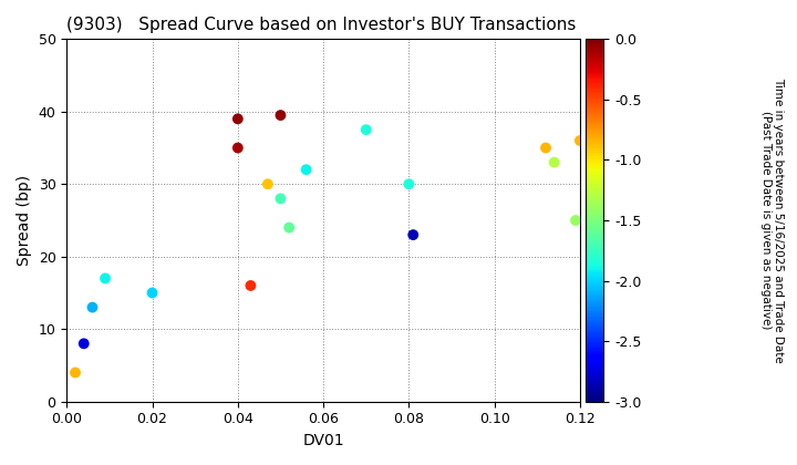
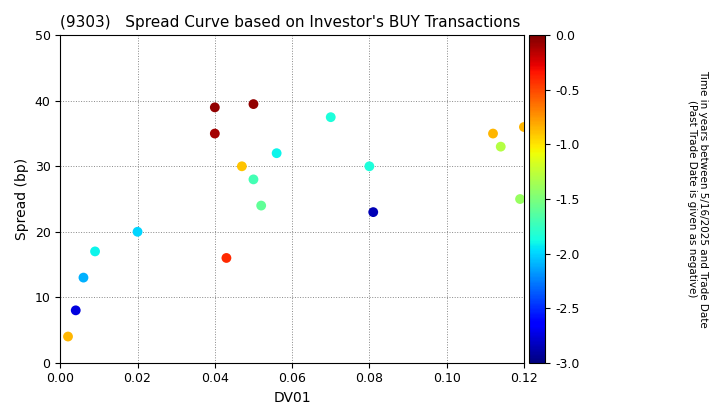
0.02: 15.0 -> 20.0
